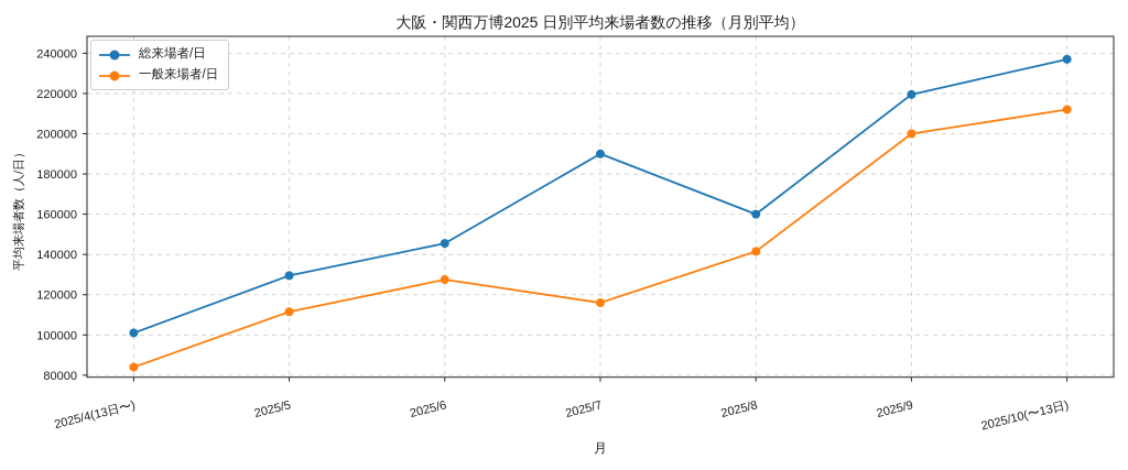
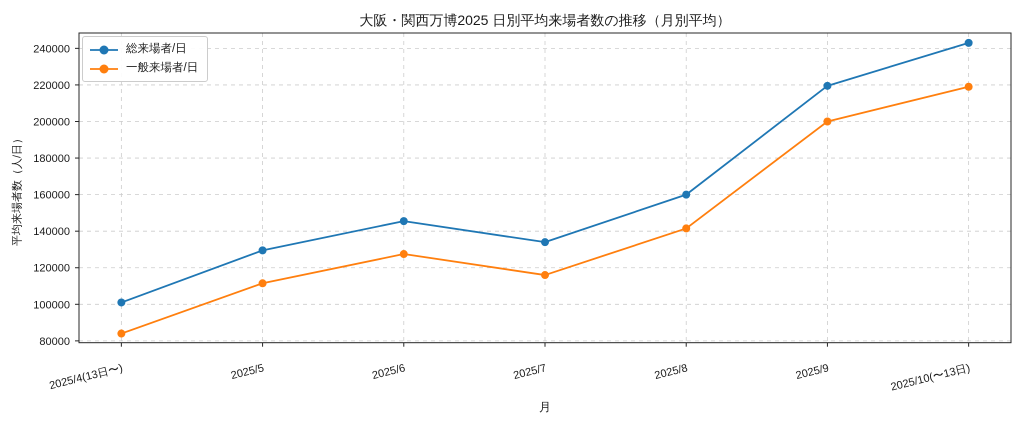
総来場者/日/2025/7: 190000 -> 134000
総来場者/日/2025/10(〜13日): 237000 -> 243000
一般来場者/日/2025/10(〜13日): 212000 -> 219000
